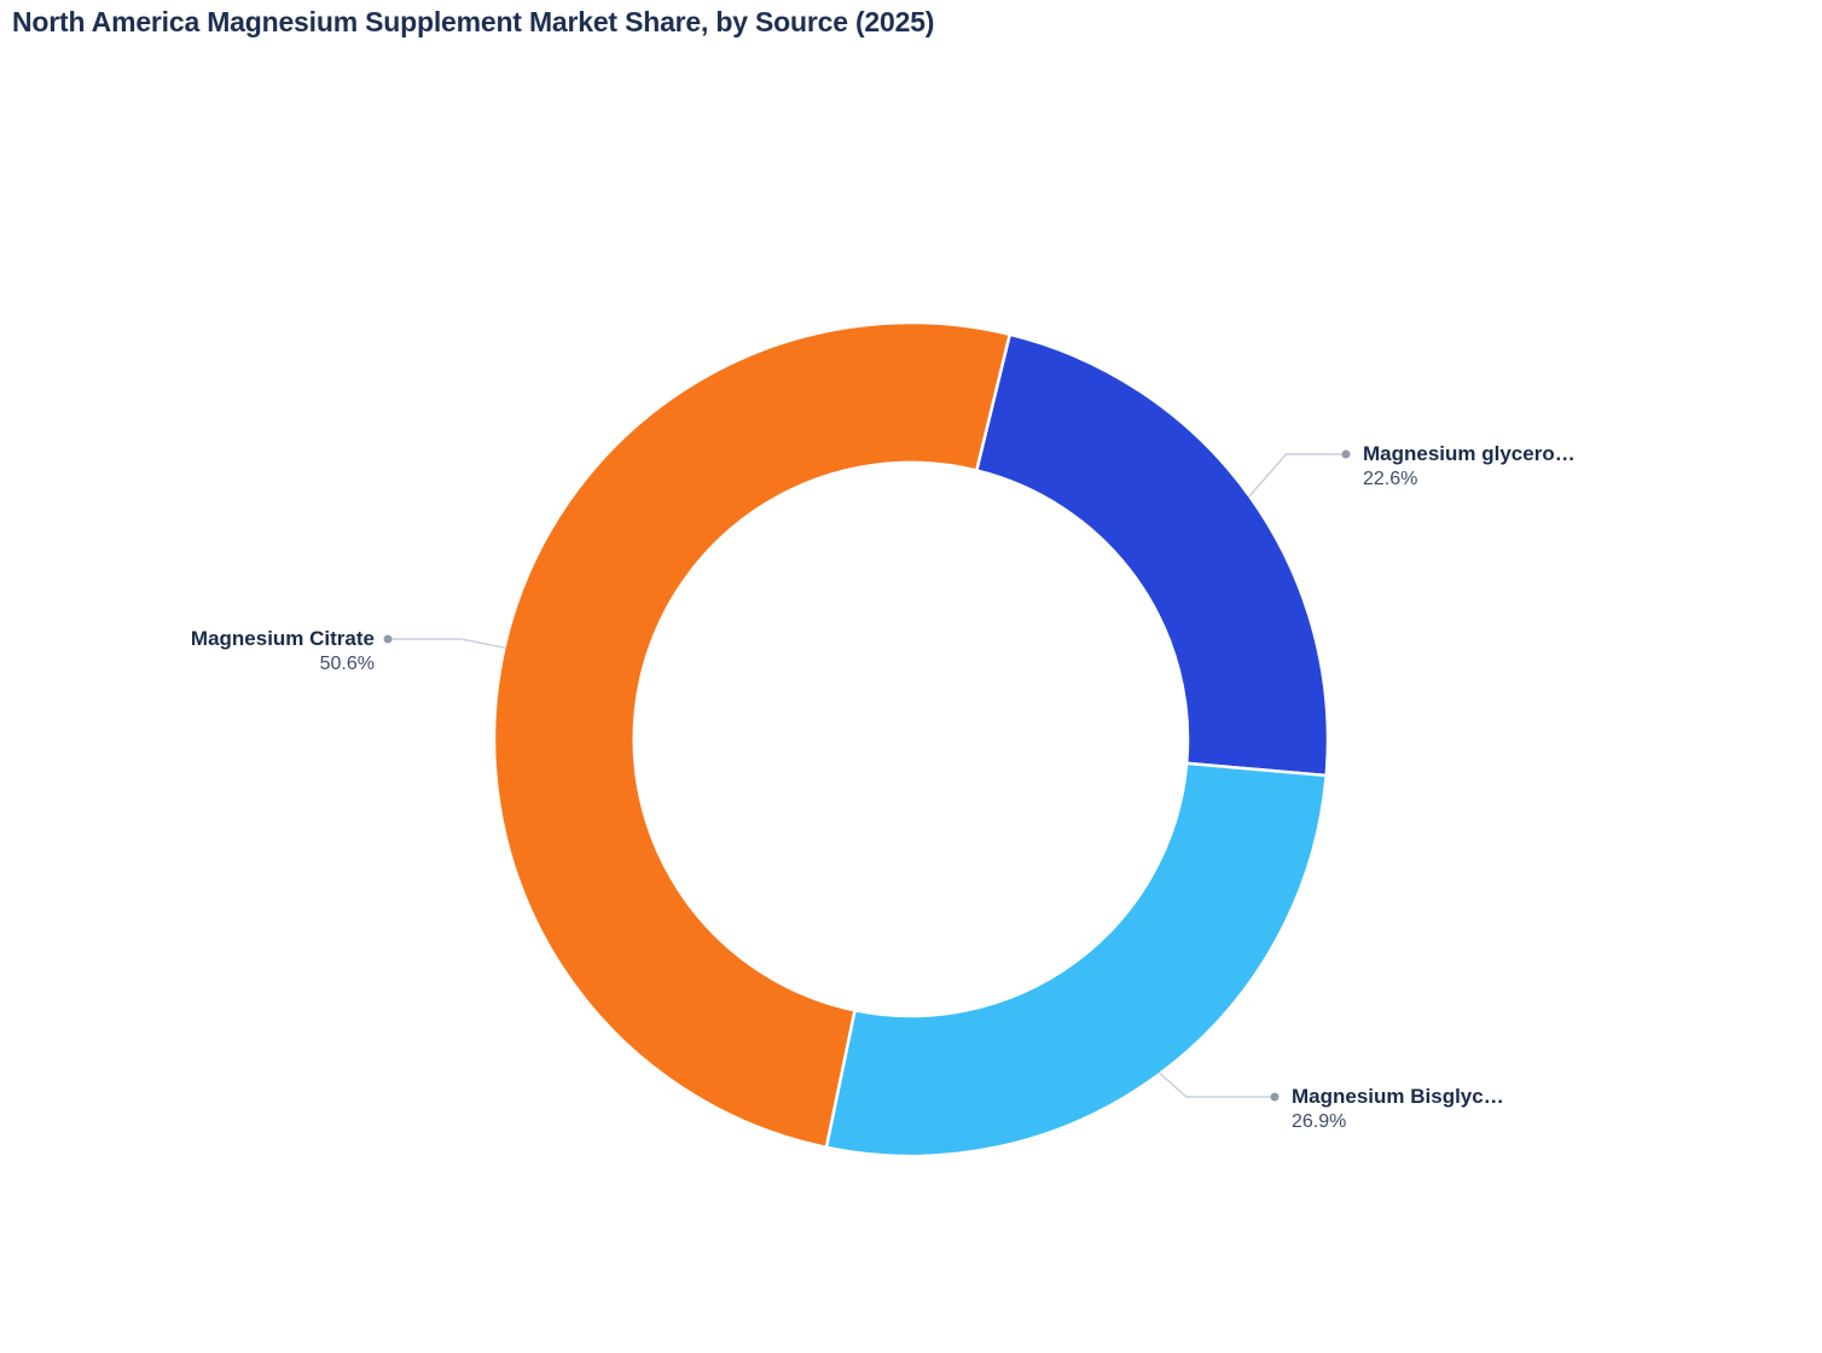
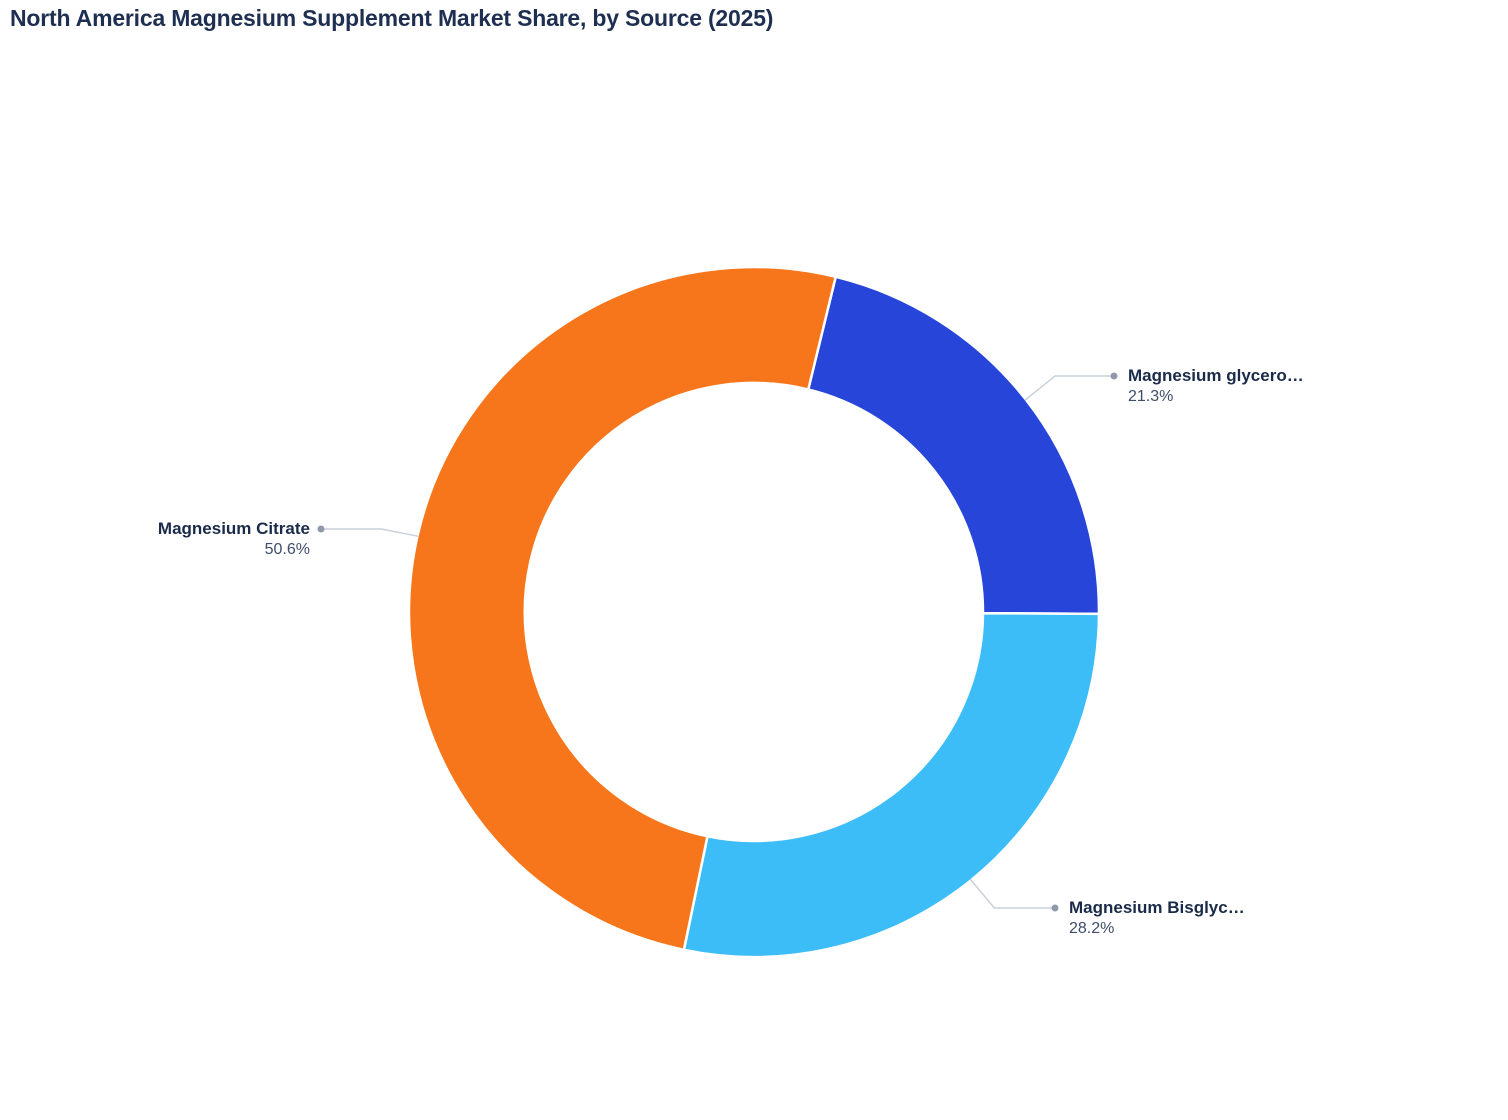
Magnesium glycero…: 22.6% -> 21.3%
Magnesium Bisglyc…: 26.9% -> 28.2%
